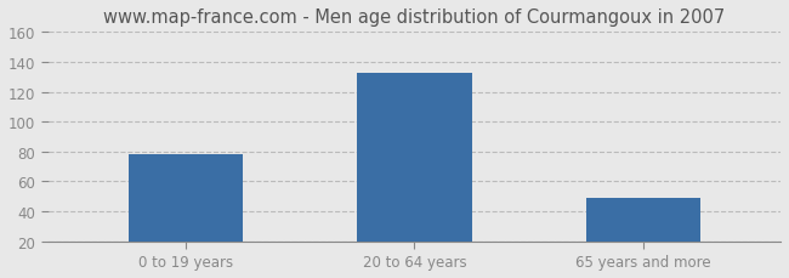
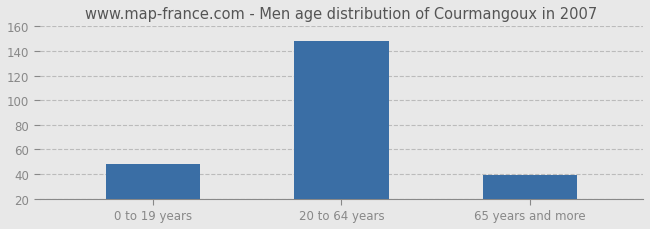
0 to 19 years: 78 -> 48
20 to 64 years: 133 -> 148
65 years and more: 49 -> 39
